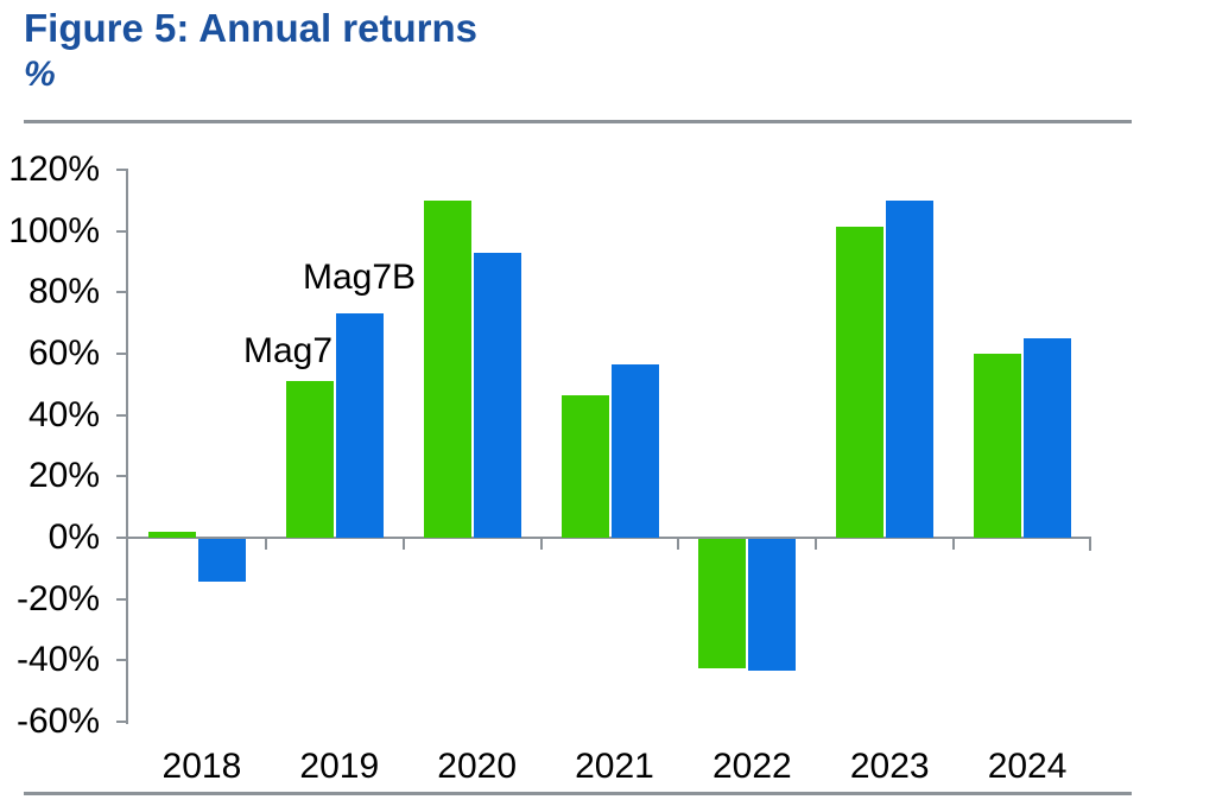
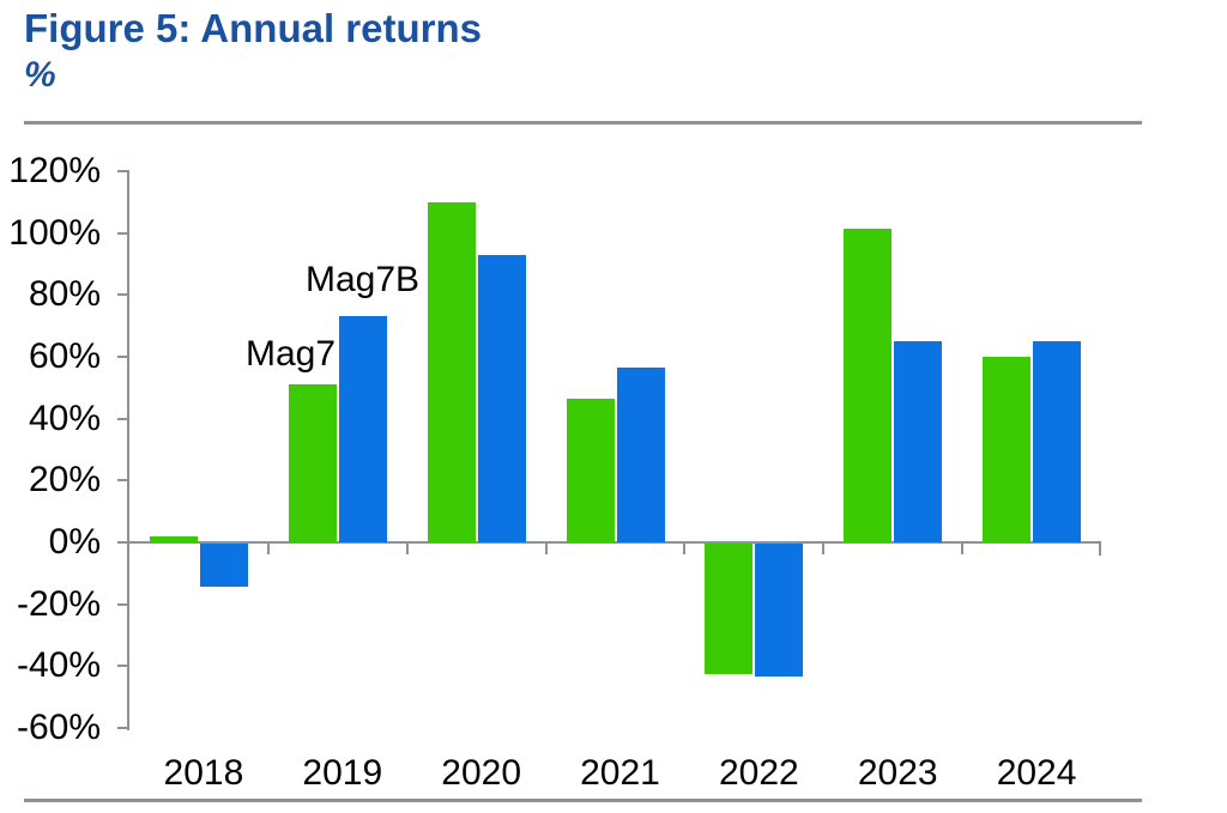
Mag7B/2023: 110% -> 65%
